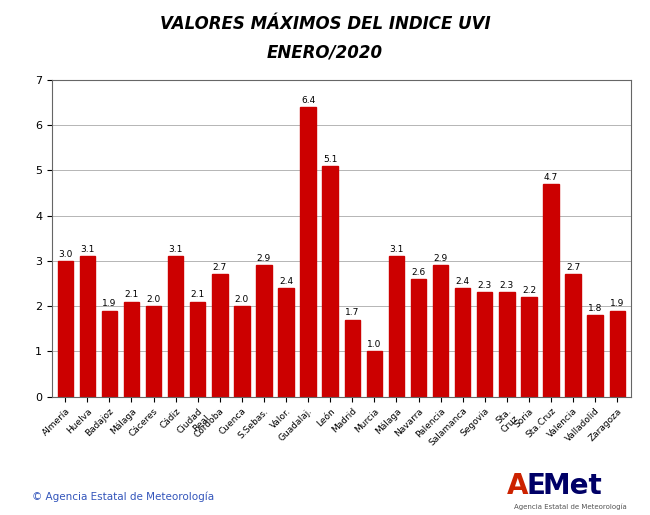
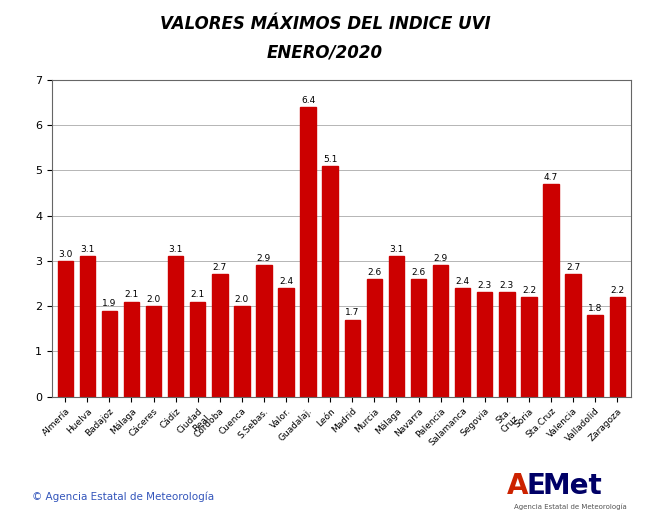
Murcia: 1.0 -> 2.6
Zaragoza: 1.9 -> 2.2
